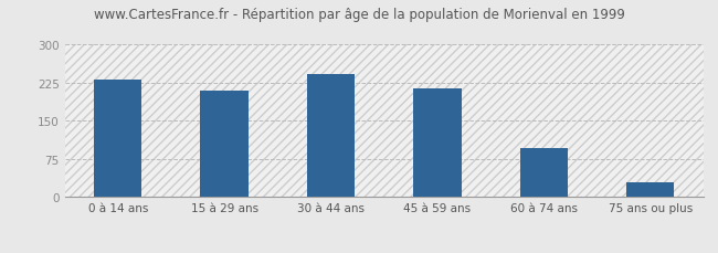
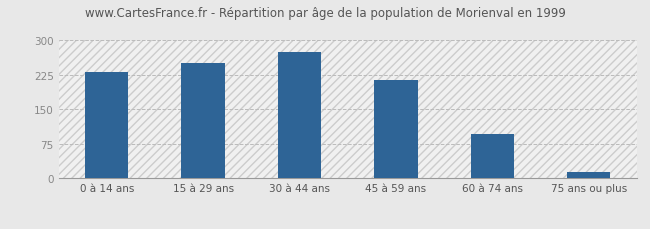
15 à 29 ans: 210 -> 250
30 à 44 ans: 242 -> 275
75 ans ou plus: 30 -> 15
